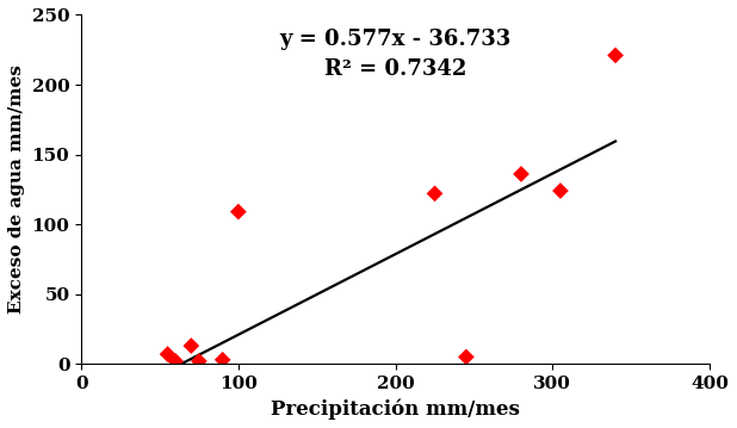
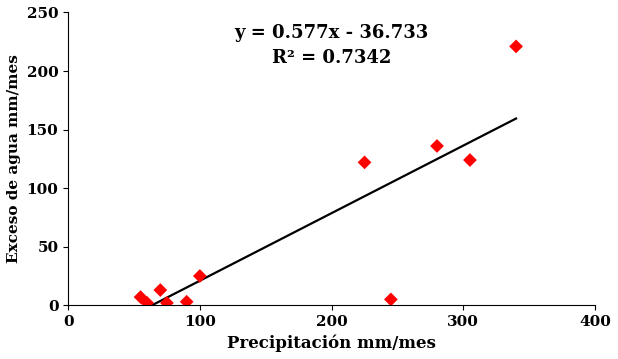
100: 109 -> 25
